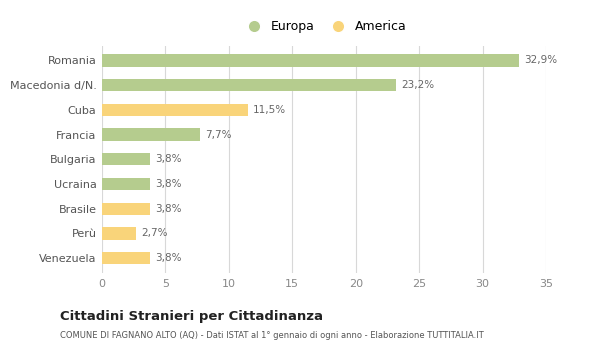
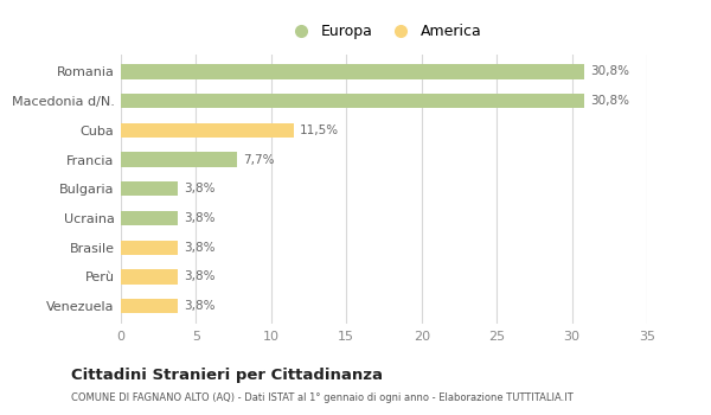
Romania: 32,9% -> 30,8%
Macedonia d/N.: 23,2% -> 30,8%
Perù: 2,7% -> 3,8%
